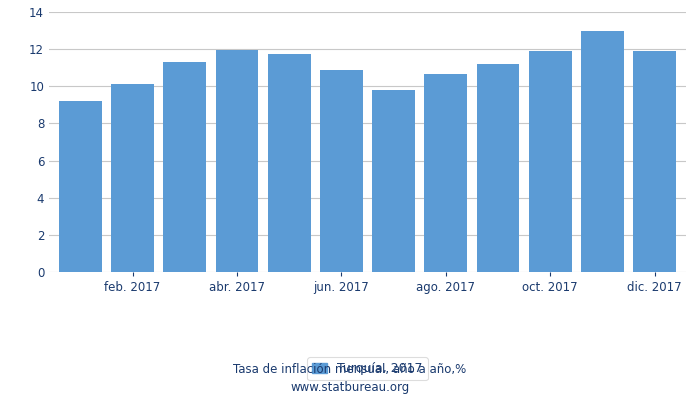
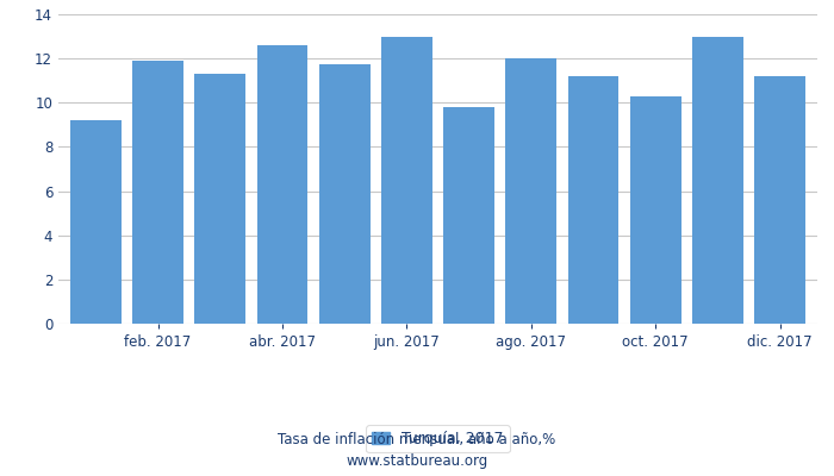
feb. 2017: 10.1 -> 11.9
abr. 2017: 12.0 -> 12.6
jun. 2017: 10.9 -> 13.0
ago. 2017: 10.7 -> 12.0
oct. 2017: 11.9 -> 10.3
dic. 2017: 11.9 -> 11.2
